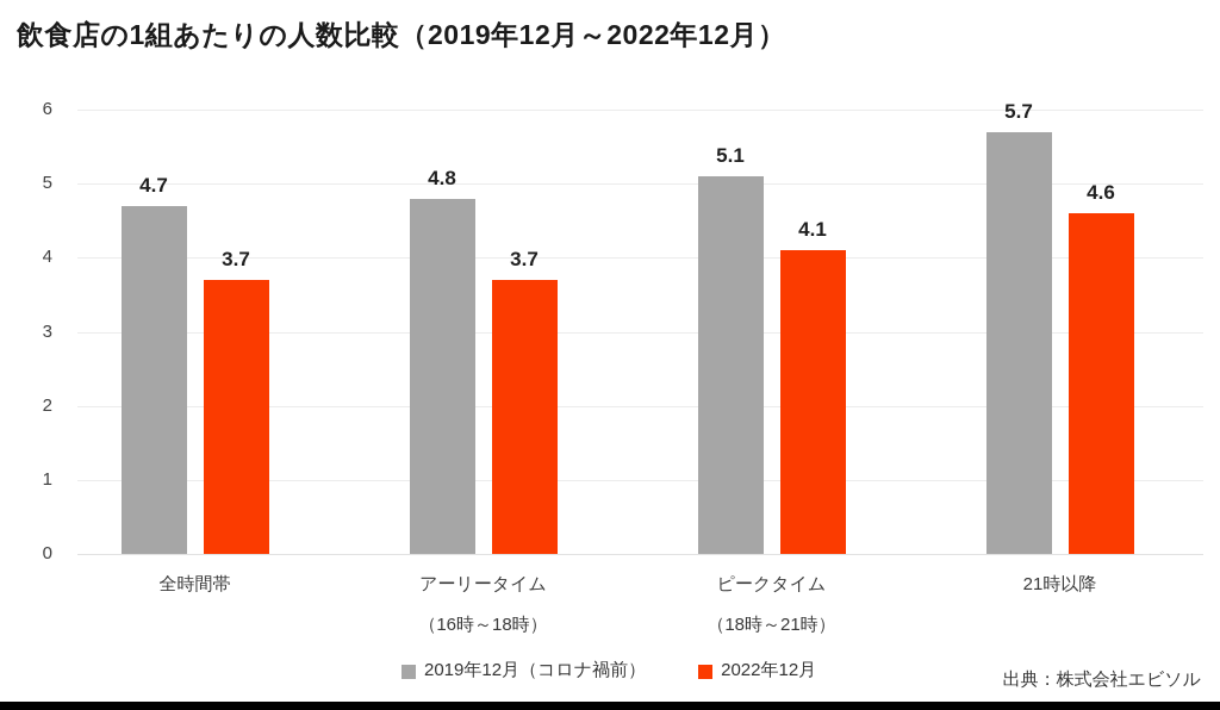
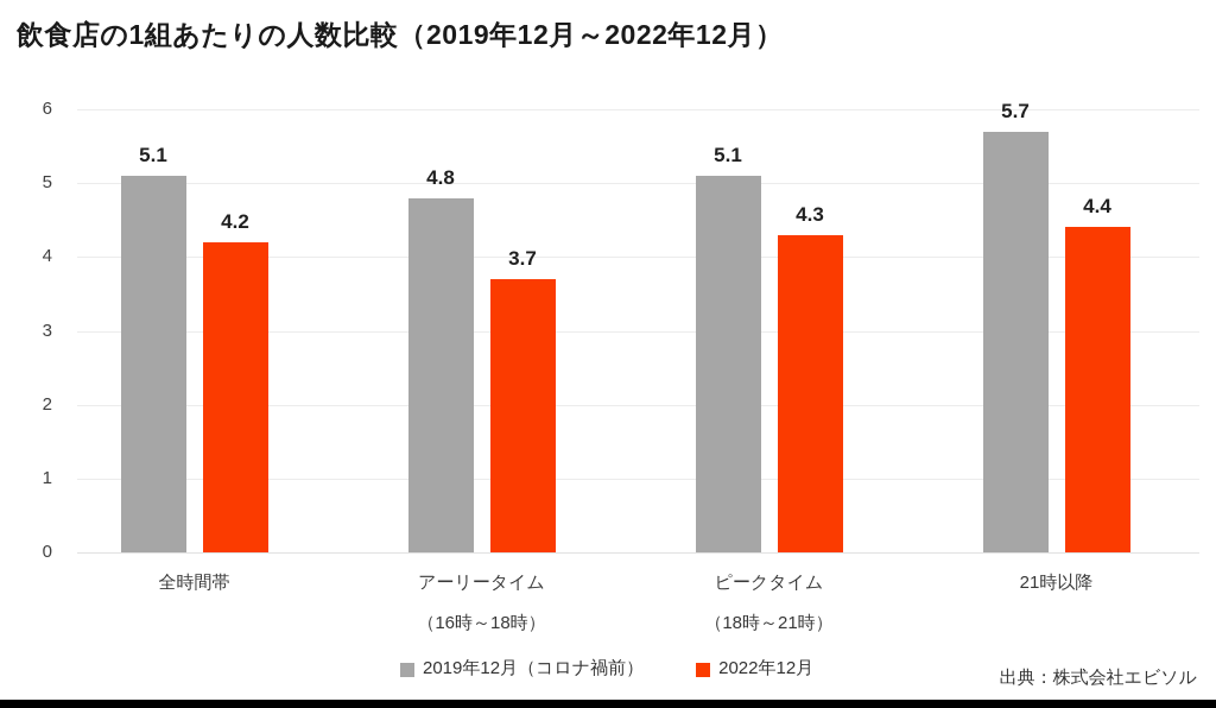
2019年12月（コロナ禍前）/全時間帯: 4.7 -> 5.1
2022年12月/全時間帯: 3.7 -> 4.2
2022年12月/ピークタイム: 4.1 -> 4.3
2022年12月/21時以降: 4.6 -> 4.4
